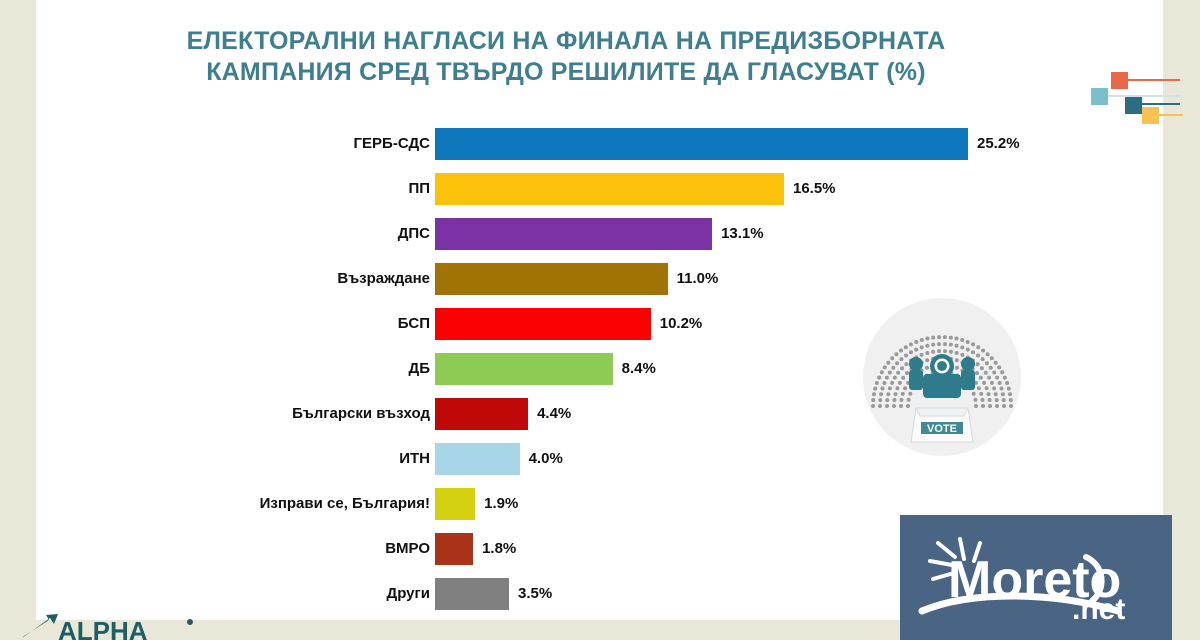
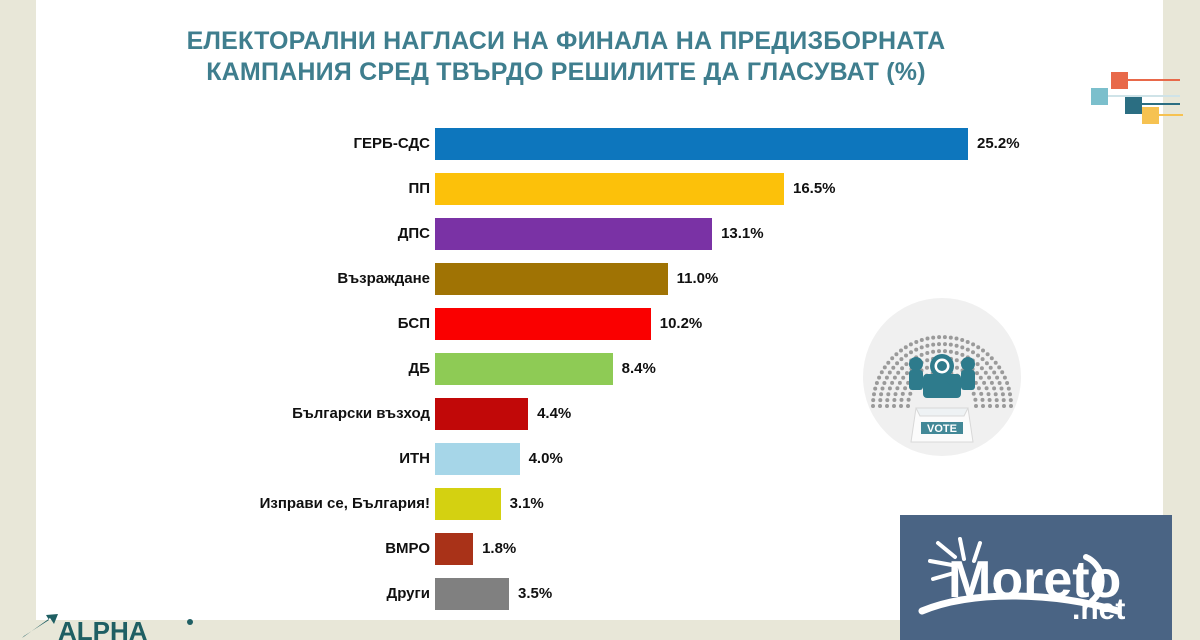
Изправи се, България!: 1.9% -> 3.1%
